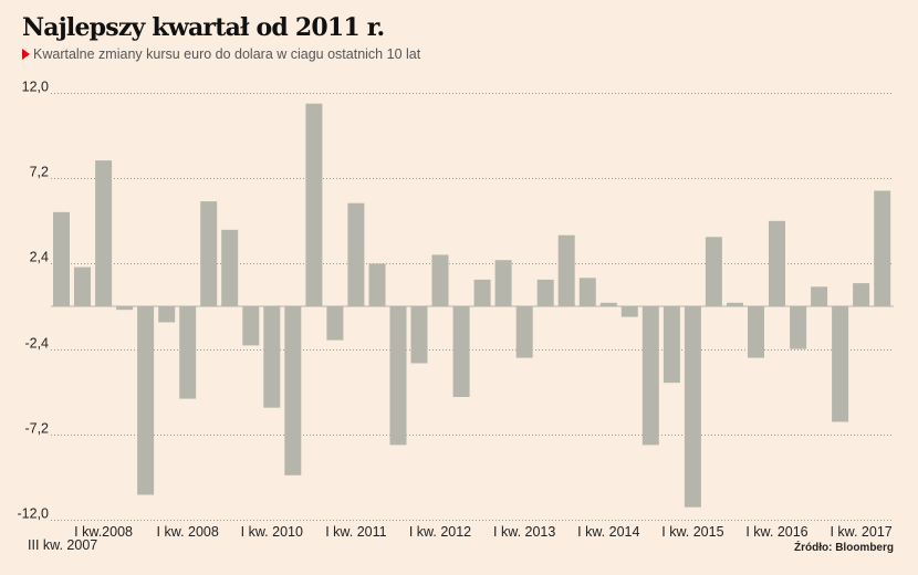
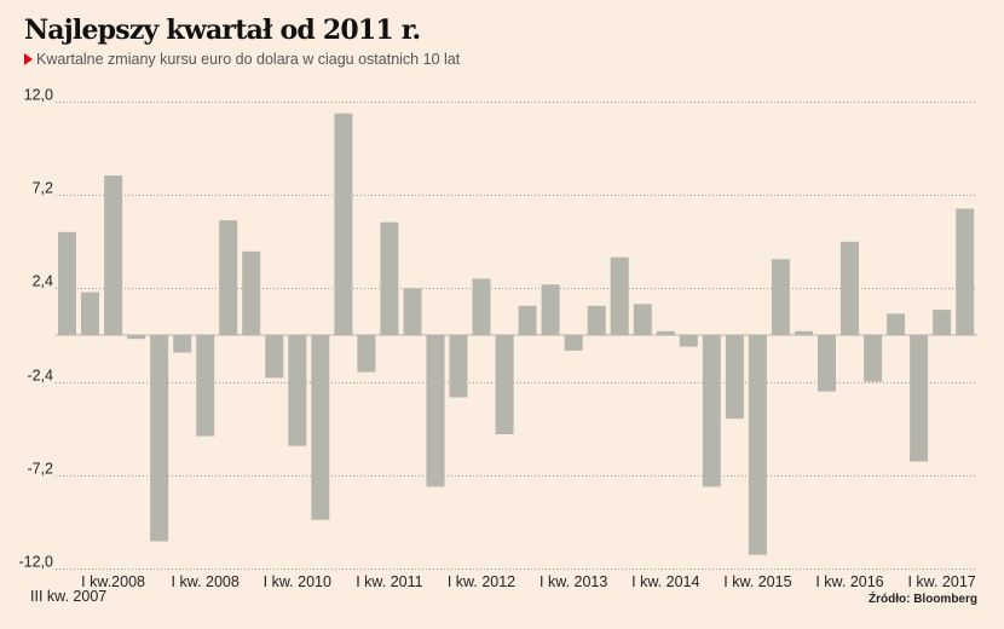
I kw. 2013: -2,9 -> -0,8
